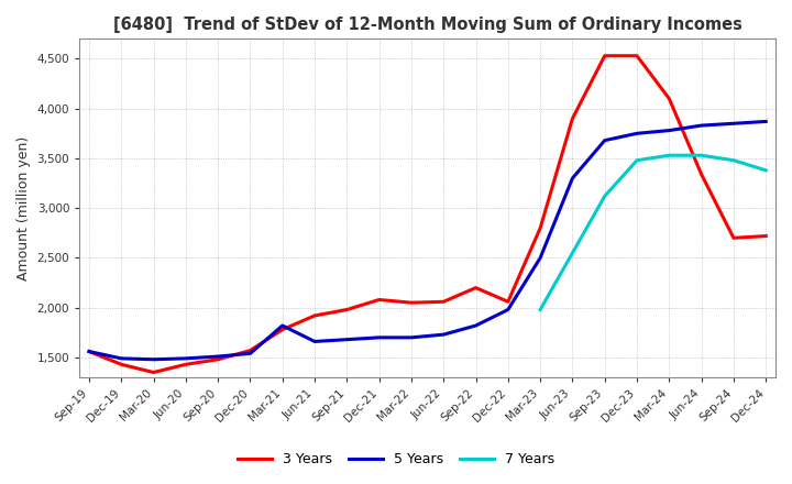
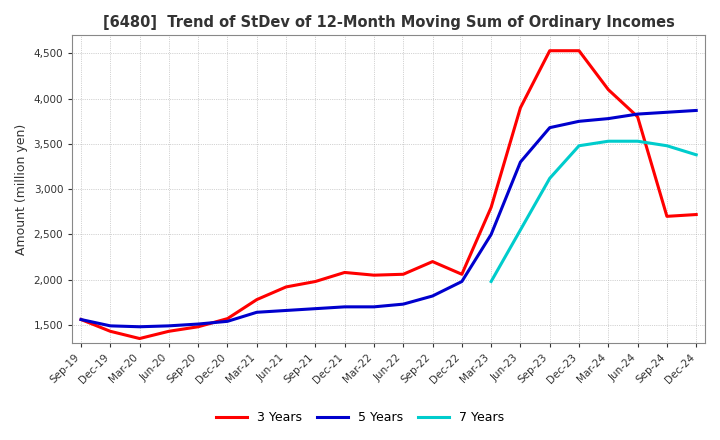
5 Years/Mar-21: 1,820 -> 1,640
3 Years/Jun-24: 3,340 -> 3,800
